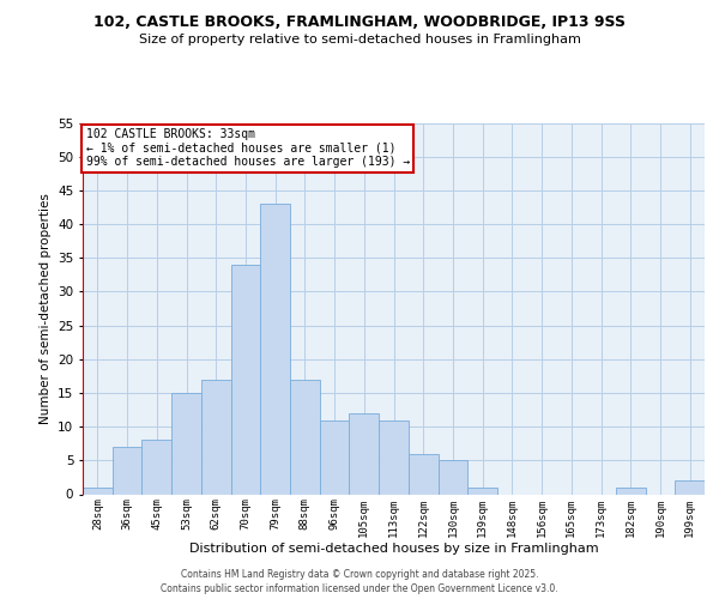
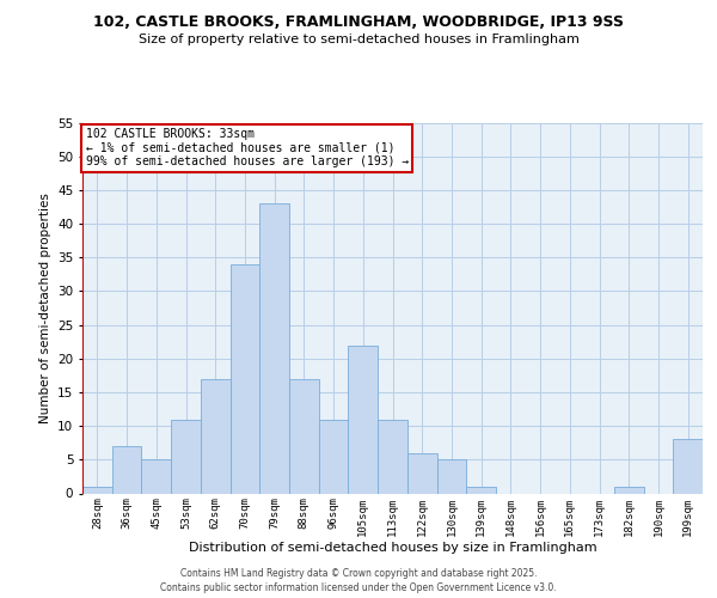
45sqm: 8 -> 5
53sqm: 15 -> 11
105sqm: 12 -> 22
199sqm: 2 -> 8
